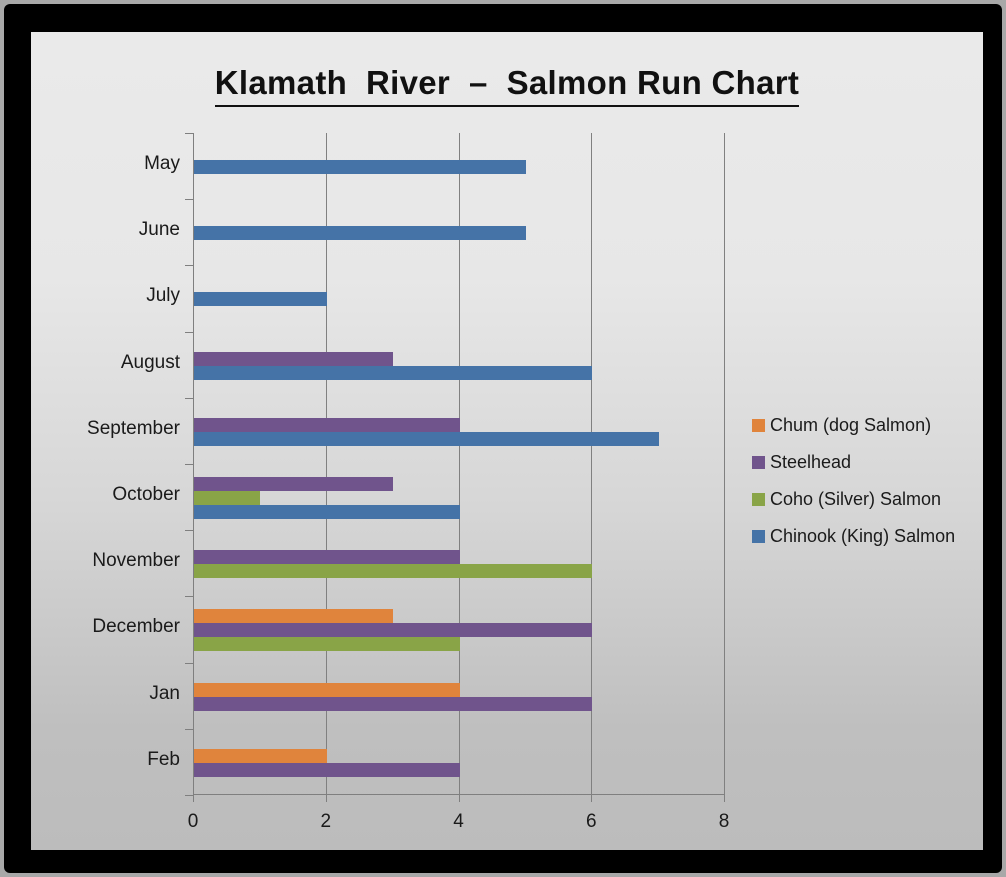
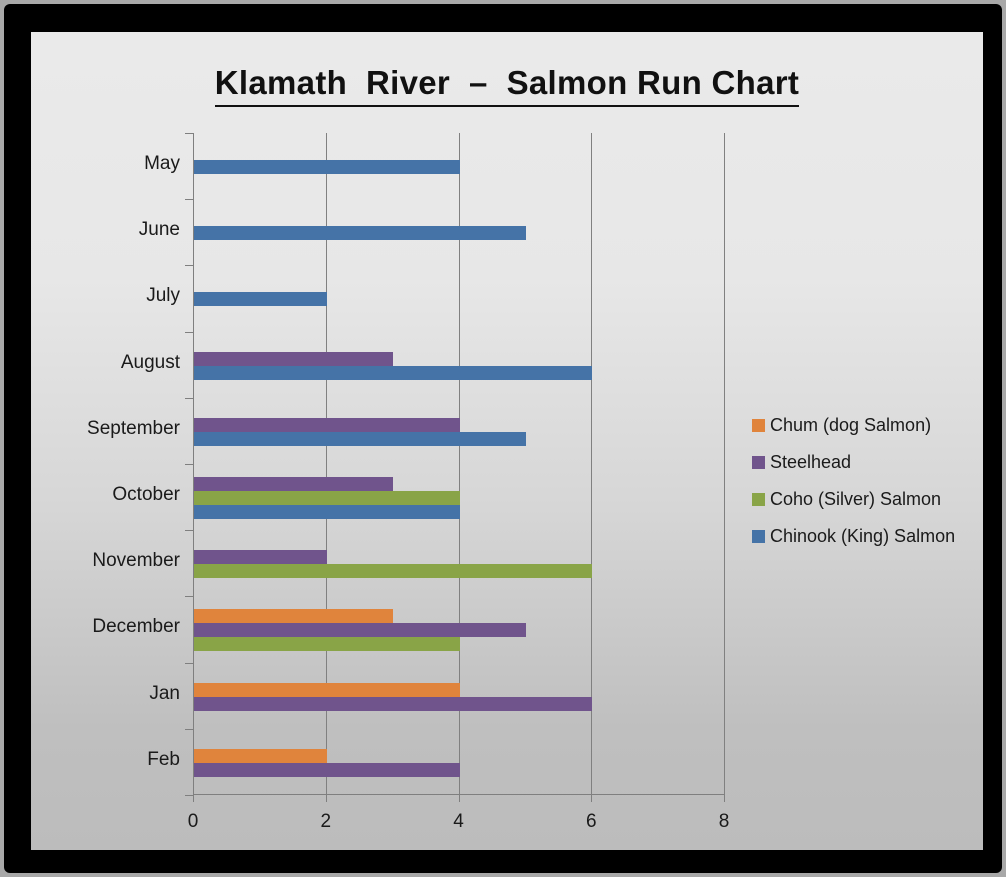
Chinook (King) Salmon/May: 5 -> 4
Chinook (King) Salmon/September: 7 -> 5
Coho (Silver) Salmon/October: 1 -> 4
Steelhead/November: 4 -> 2
Steelhead/December: 6 -> 5
